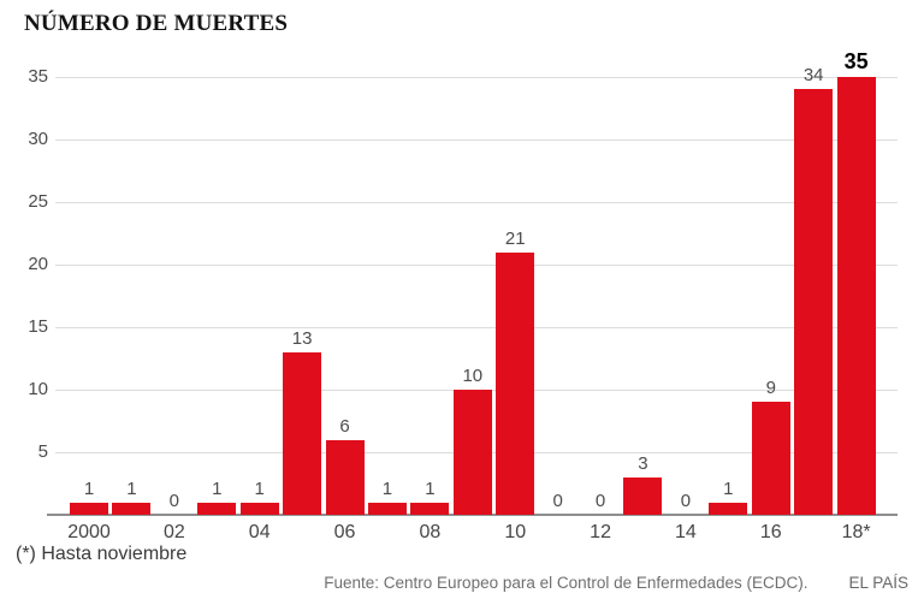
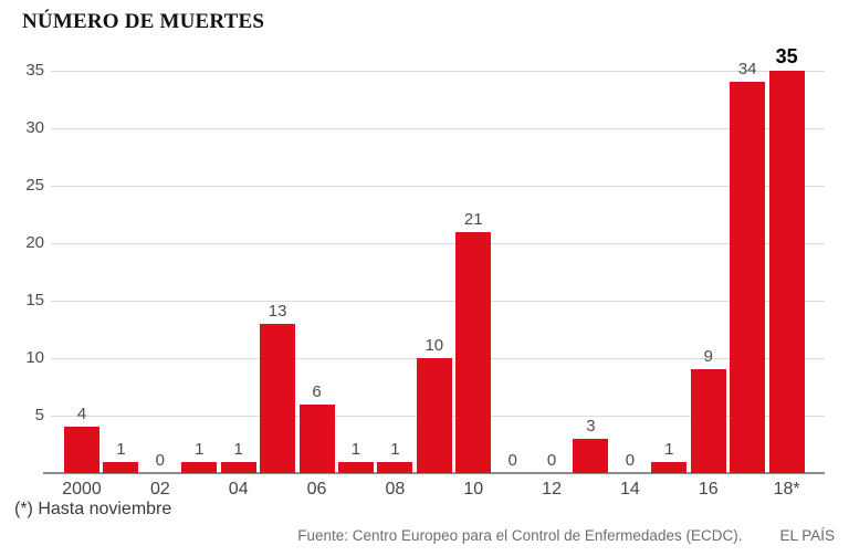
2000: 1 -> 4
